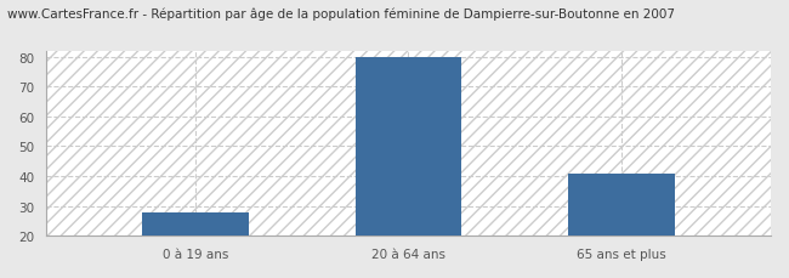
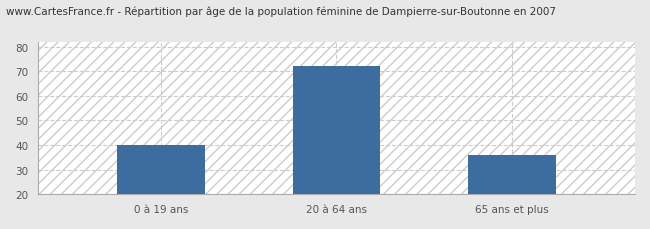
0 à 19 ans: 28 -> 40
20 à 64 ans: 80 -> 72
65 ans et plus: 41 -> 36
